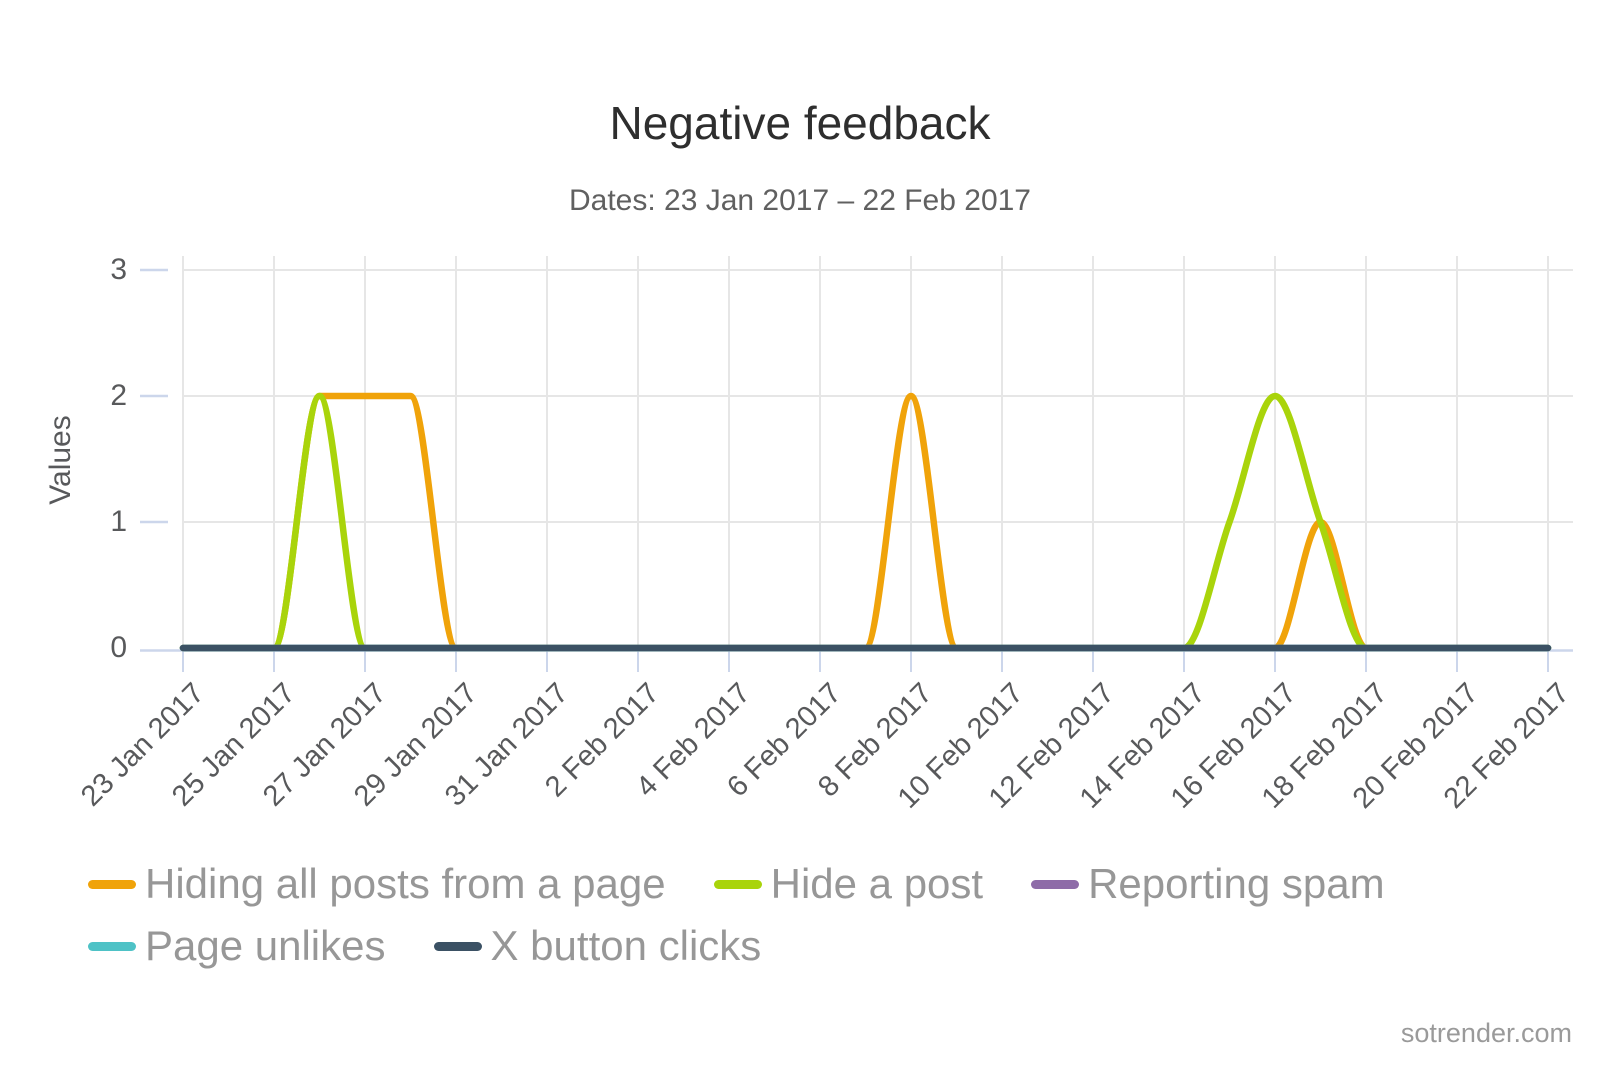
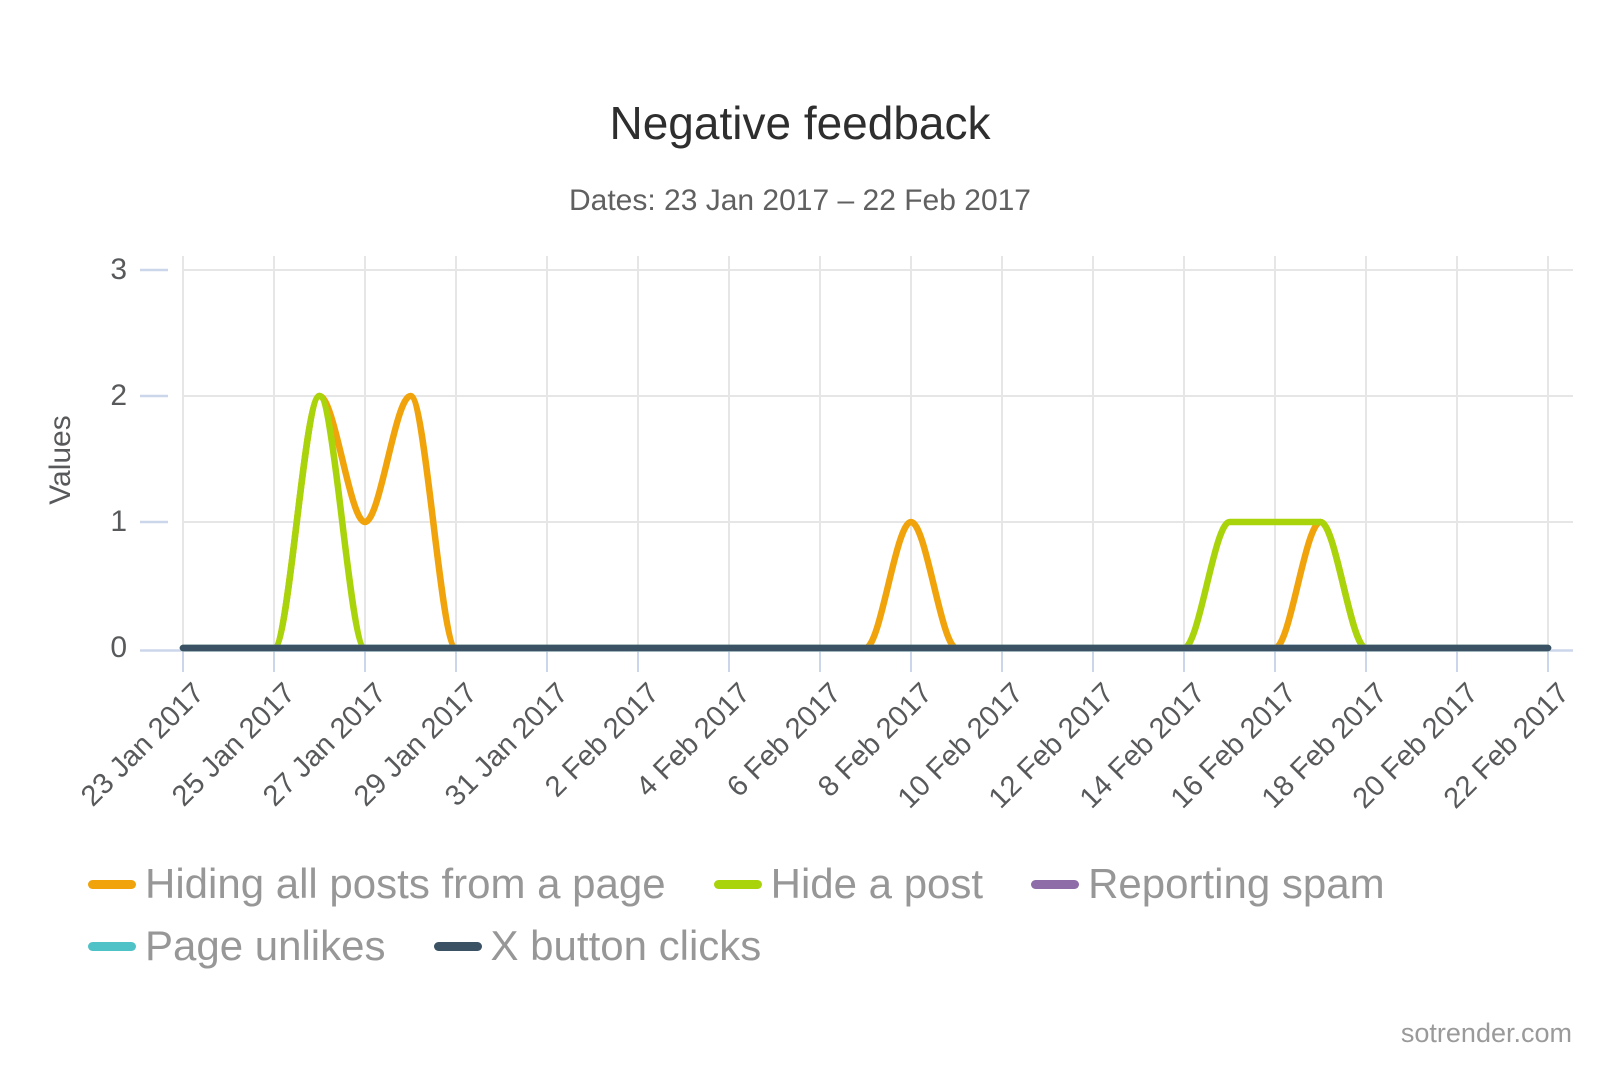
Hiding all posts from a page/27 Jan 2017: 2 -> 1
Hiding all posts from a page/8 Feb 2017: 2 -> 1
Hide a post/16 Feb 2017: 2 -> 1
